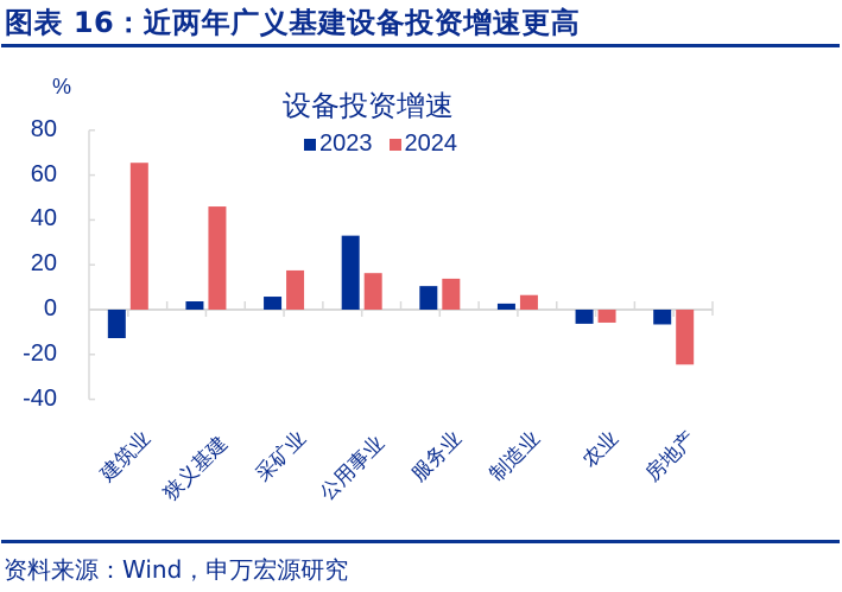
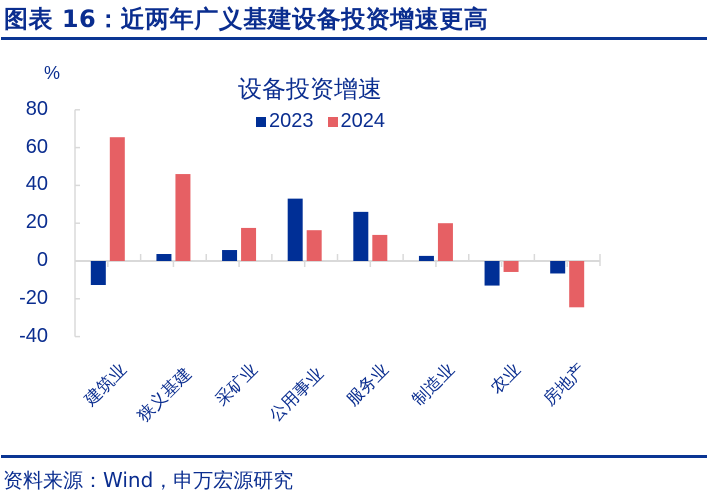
2023/服务业: 10 -> 26
2024/制造业: 6 -> 20
2023/农业: -6 -> -13
